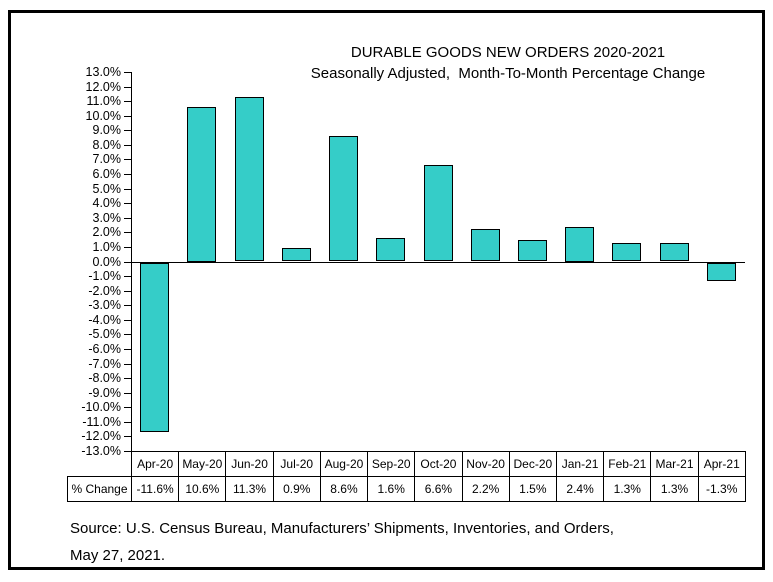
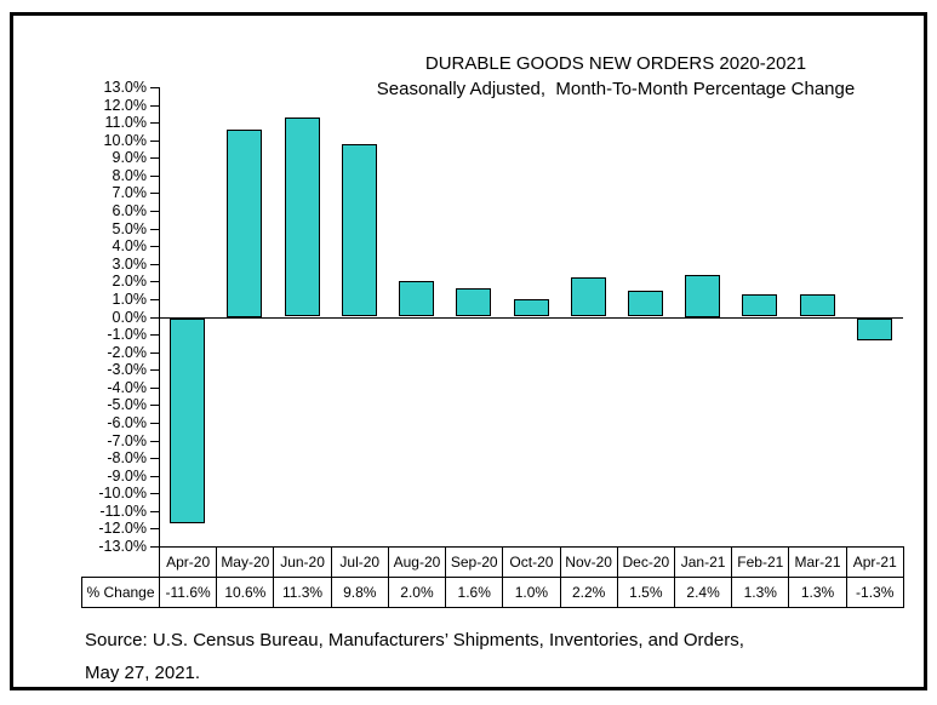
Jul-20: 0.9% -> 9.8%
Aug-20: 8.6% -> 2.0%
Oct-20: 6.6% -> 1.0%
